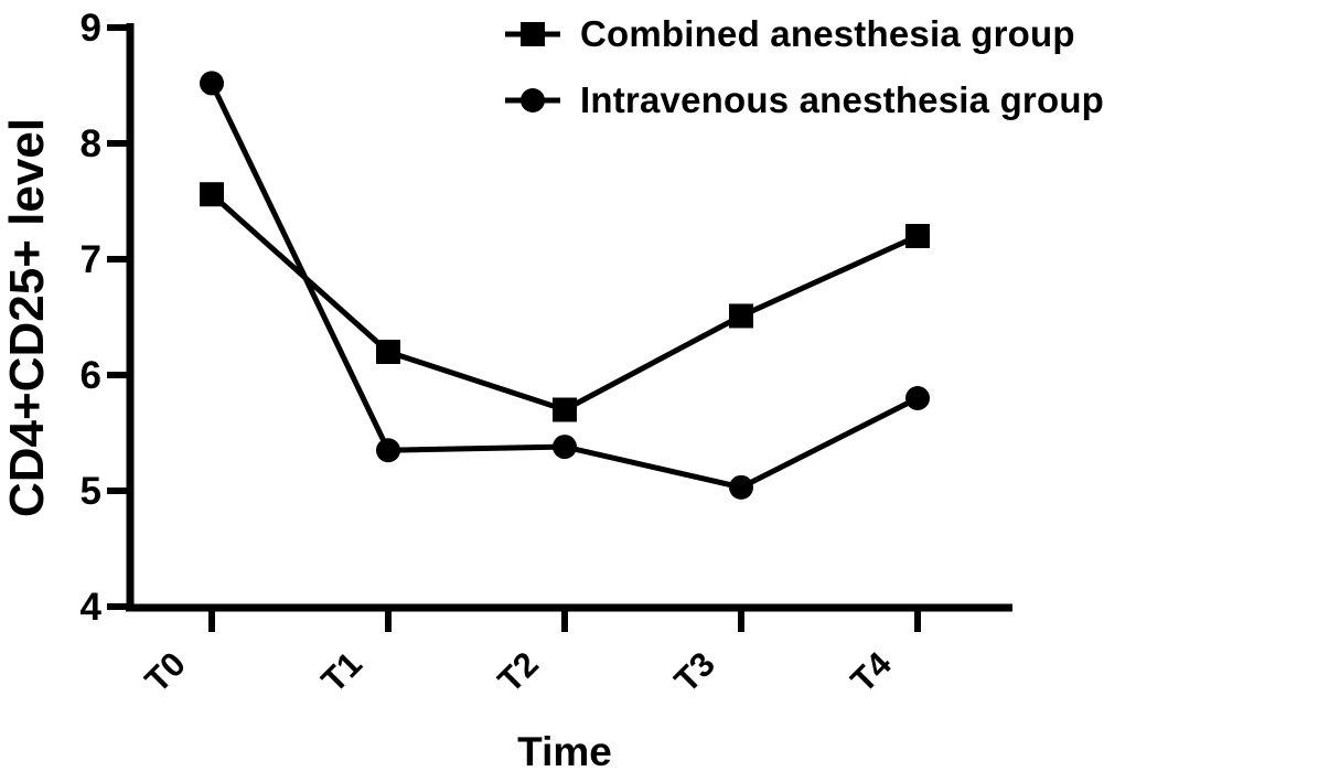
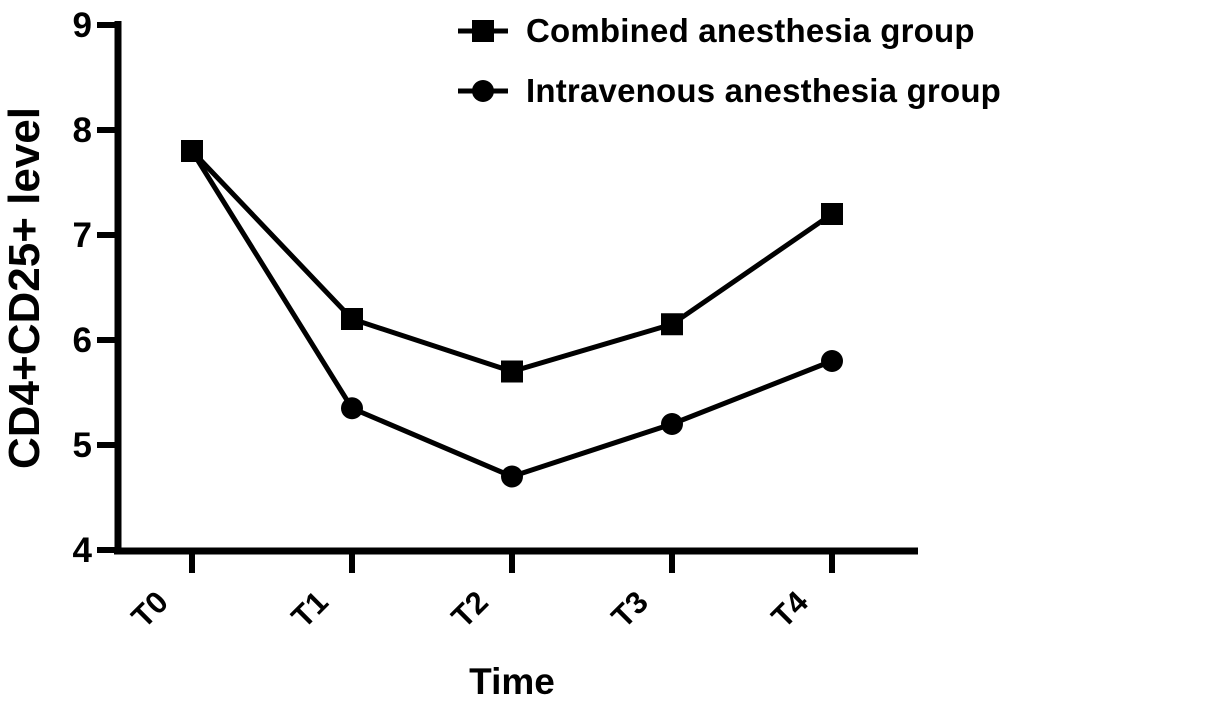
Combined anesthesia group/T0: 7.56 -> 7.80
Intravenous anesthesia group/T0: 8.52 -> 7.80
Intravenous anesthesia group/T2: 5.38 -> 4.70
Combined anesthesia group/T3: 6.51 -> 6.15
Intravenous anesthesia group/T3: 5.03 -> 5.20
